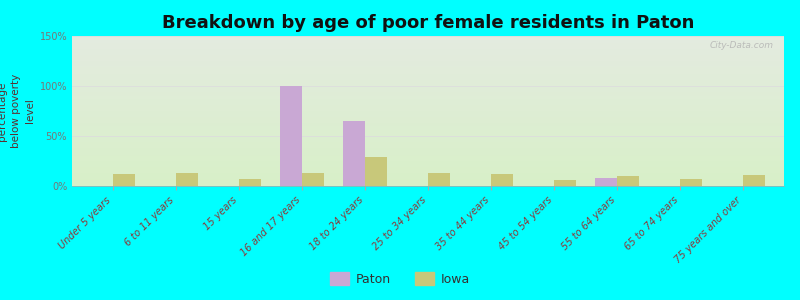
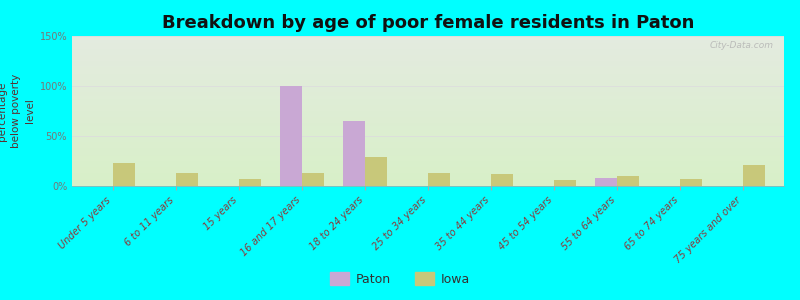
Iowa/Under 5 years: 12% -> 23%
Iowa/75 years and over: 11% -> 21%
